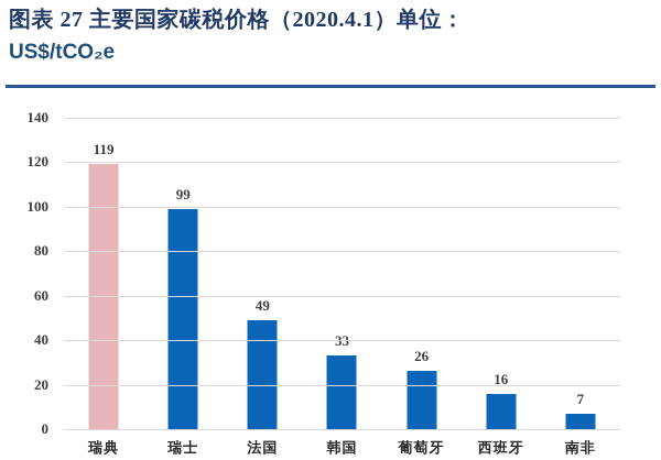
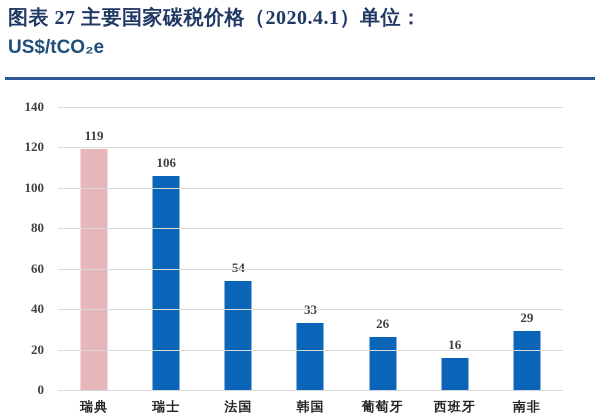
瑞士: 99 -> 106
法国: 49 -> 54
南非: 7 -> 29
